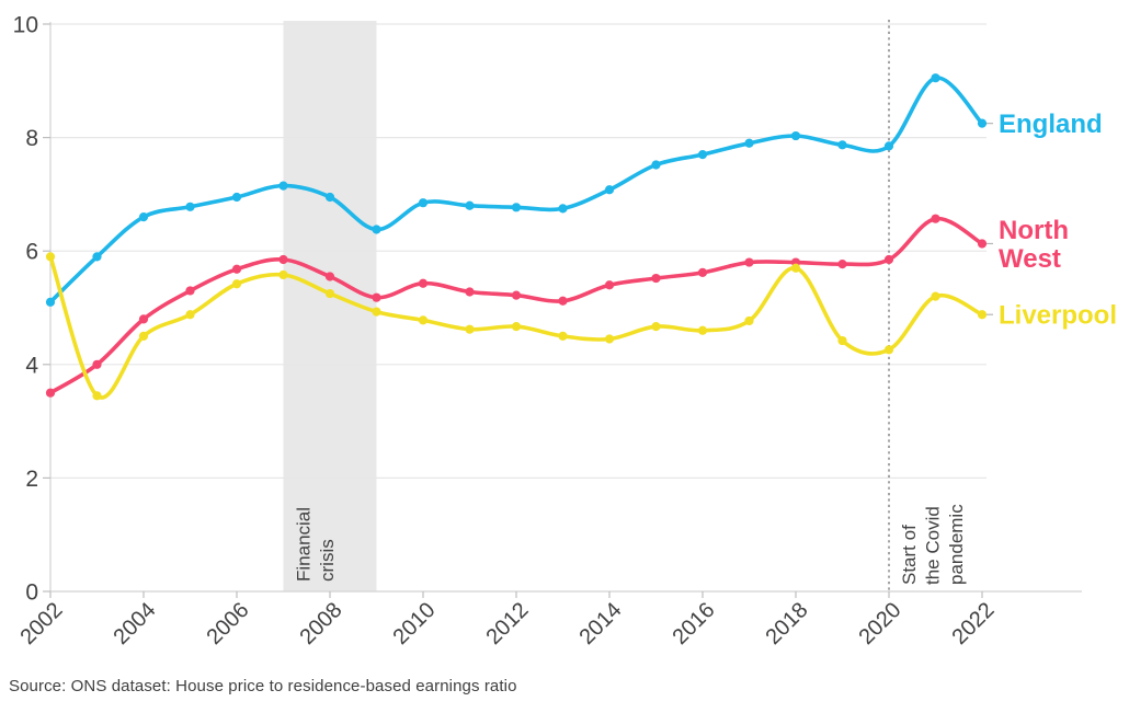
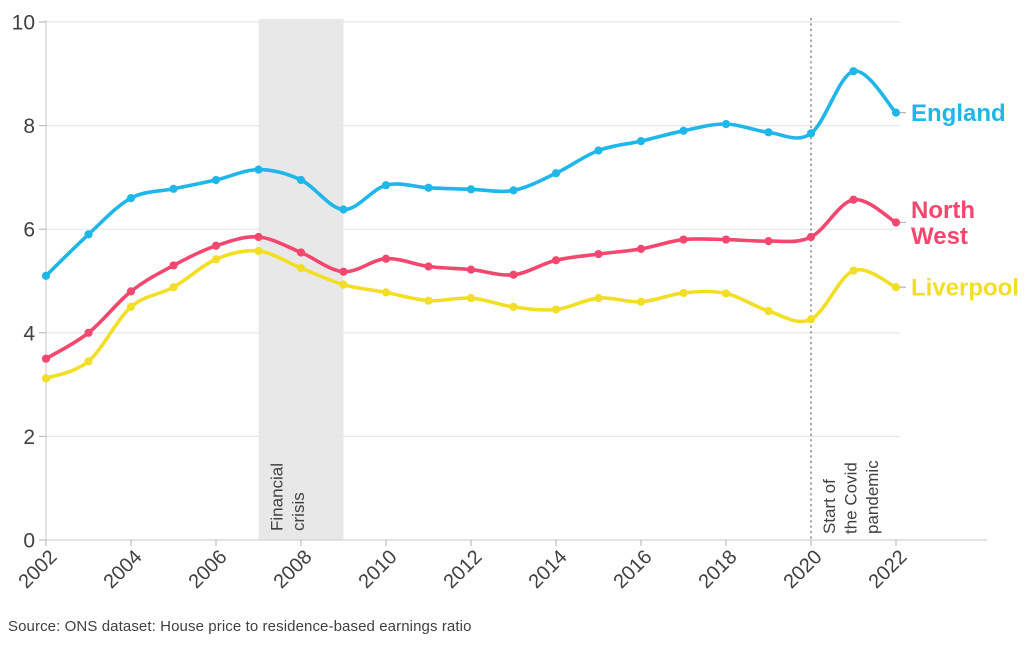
Liverpool/2002: 5.9 -> 3.1
Liverpool/2018: 5.7 -> 4.8
